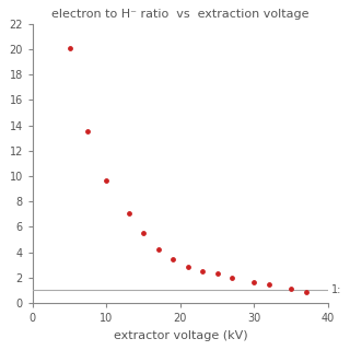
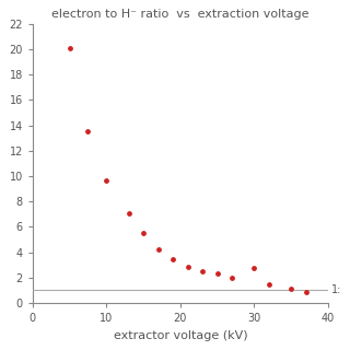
30: 1.6 -> 2.8
